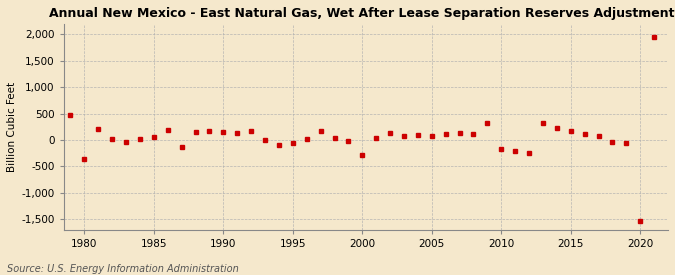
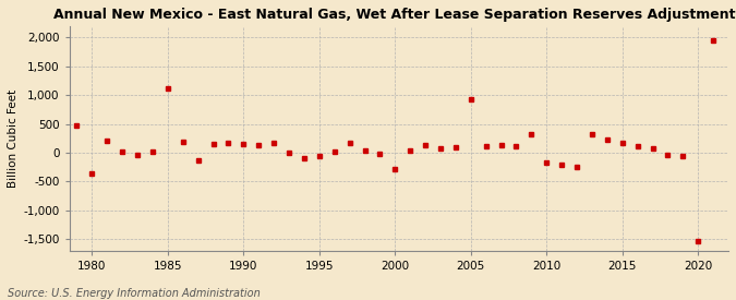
1985: 60 -> 1,120
2005: 80 -> 920
